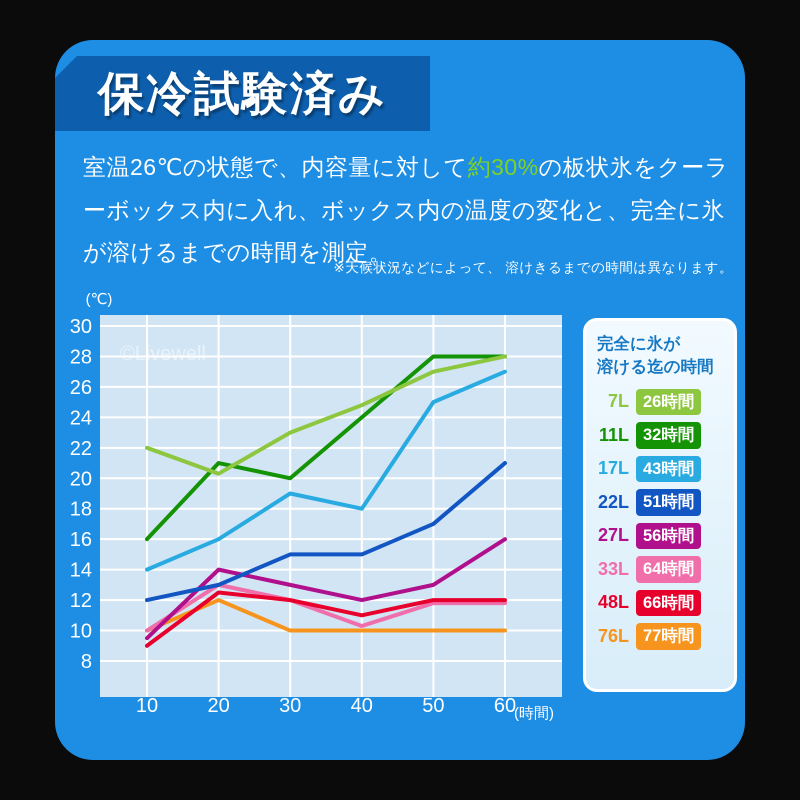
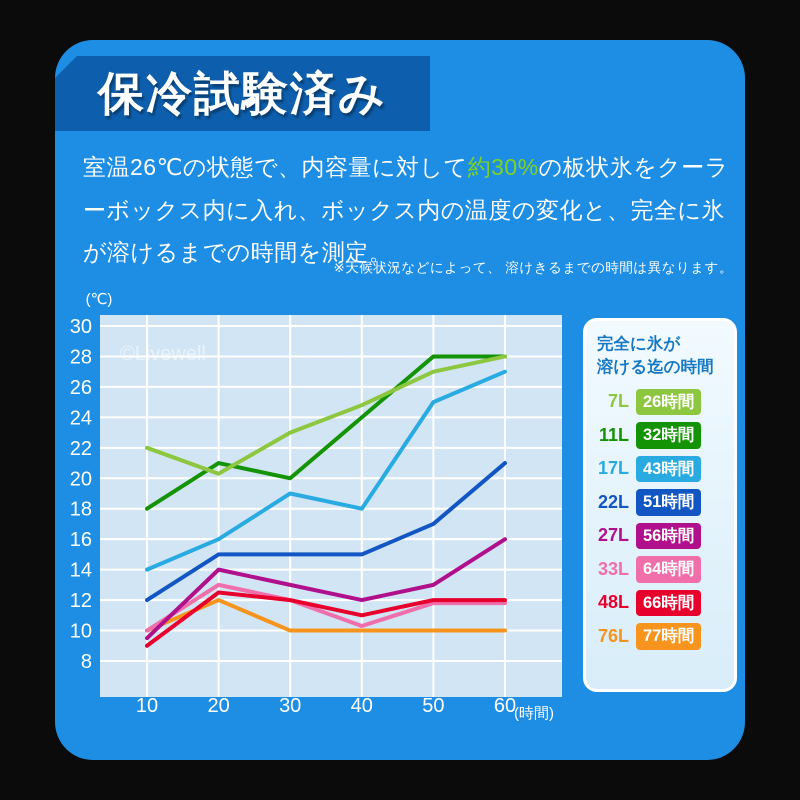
11L/10: 16 -> 18
22L/20: 13 -> 15
